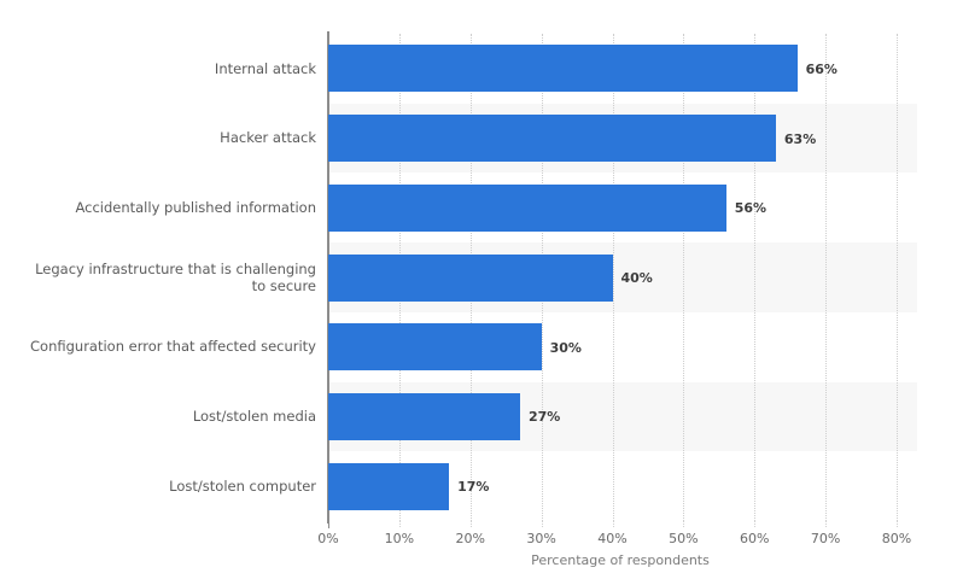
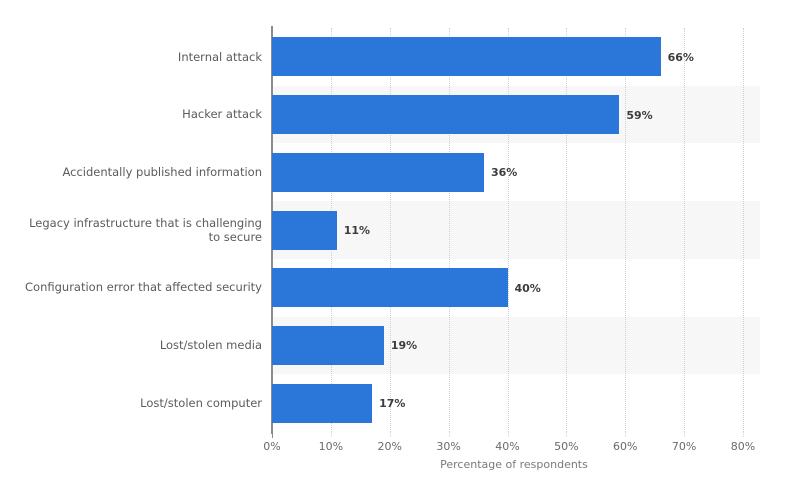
Hacker attack: 63% -> 59%
Accidentally published information: 56% -> 36%
Legacy infrastructure that is challenging to secure: 40% -> 11%
Configuration error that affected security: 30% -> 40%
Lost/stolen media: 27% -> 19%
